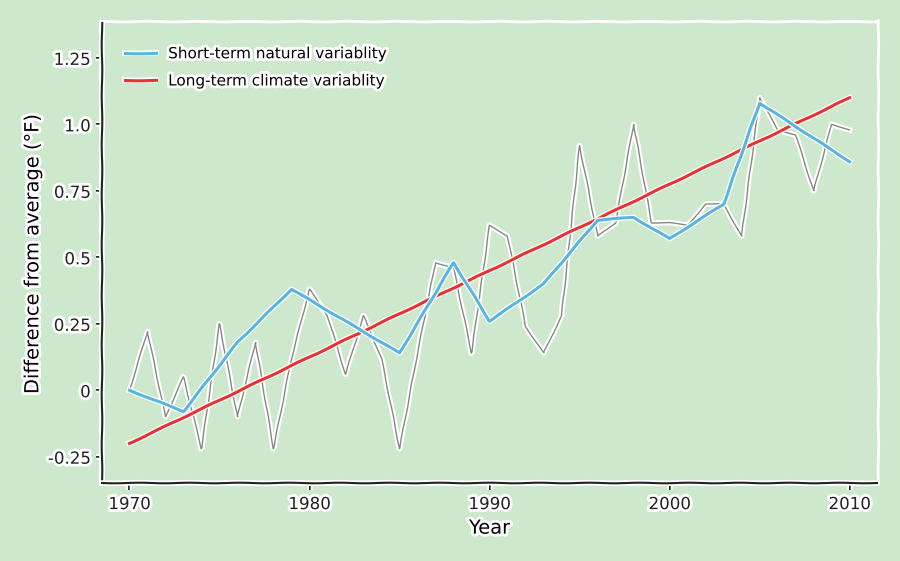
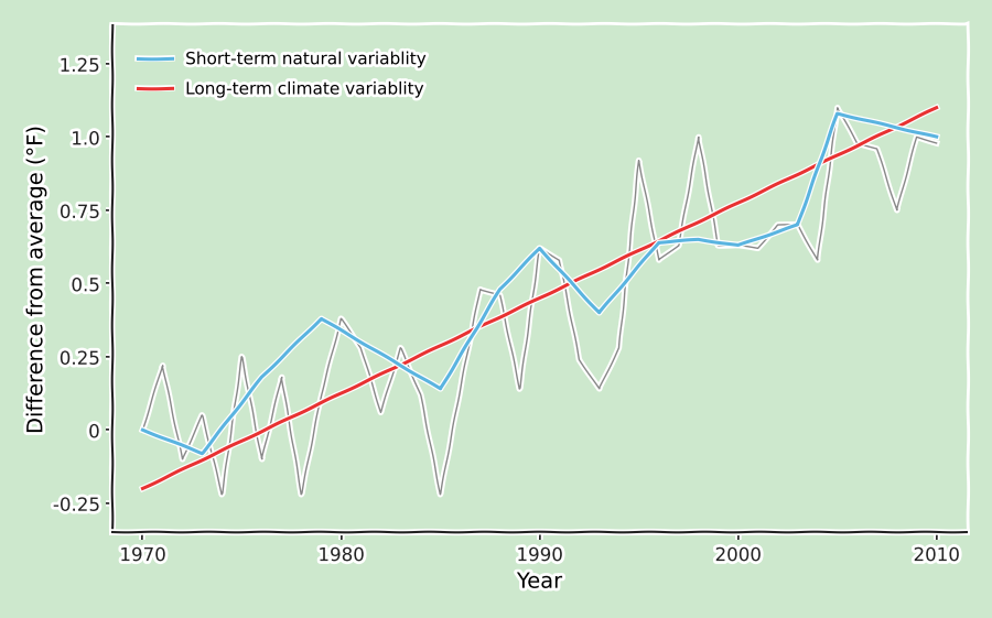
Short-term natural variablity/1990: 0.26 -> 0.62
Short-term natural variablity/2000: 0.57 -> 0.63
Short-term natural variablity/2010: 0.86 -> 1.00
